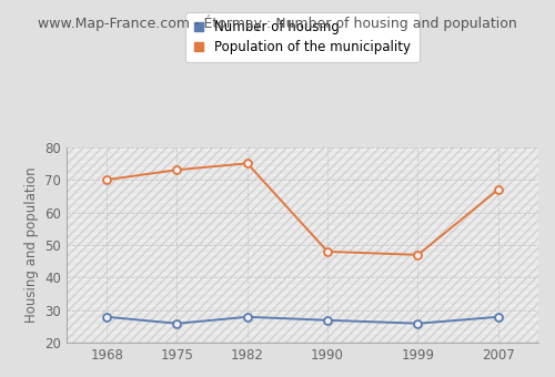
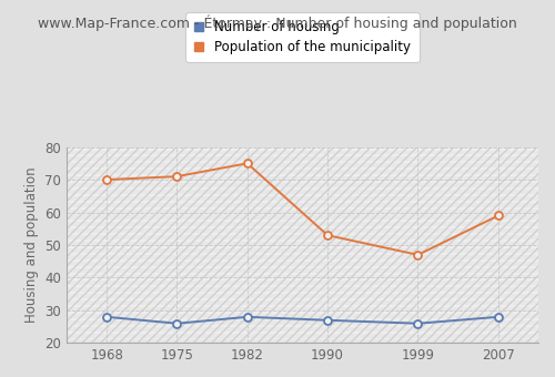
Population of the municipality/1975: 73 -> 71
Population of the municipality/1990: 48 -> 53
Population of the municipality/2007: 67 -> 59
